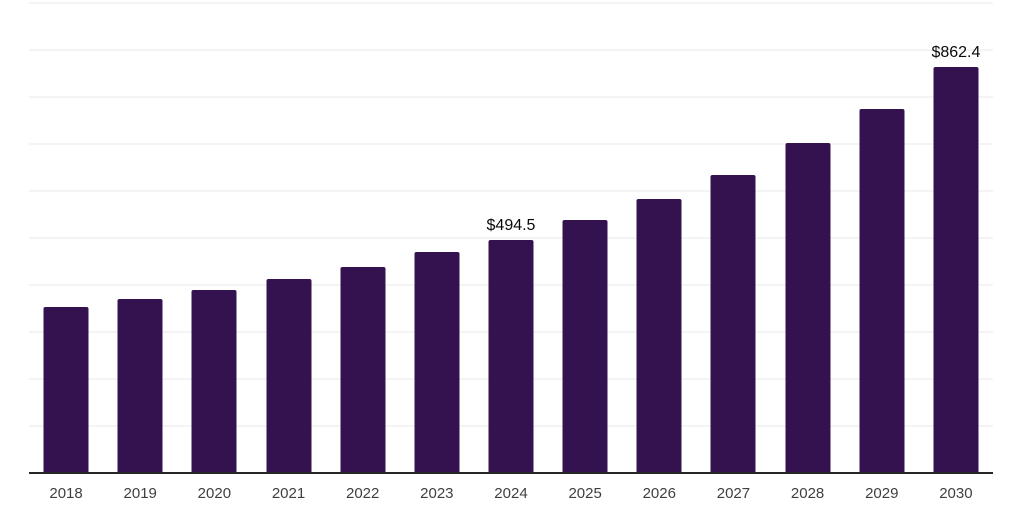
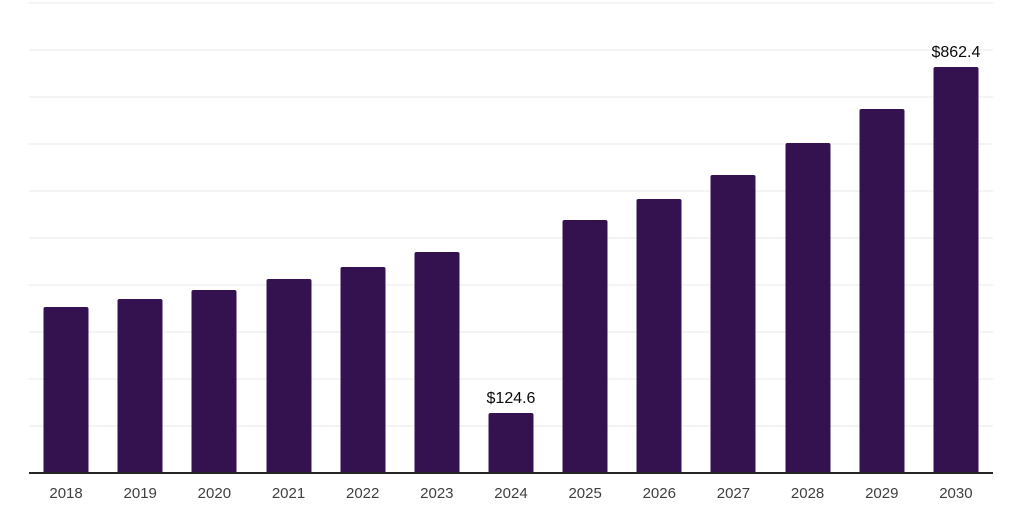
2024: $494.5 -> $124.6
